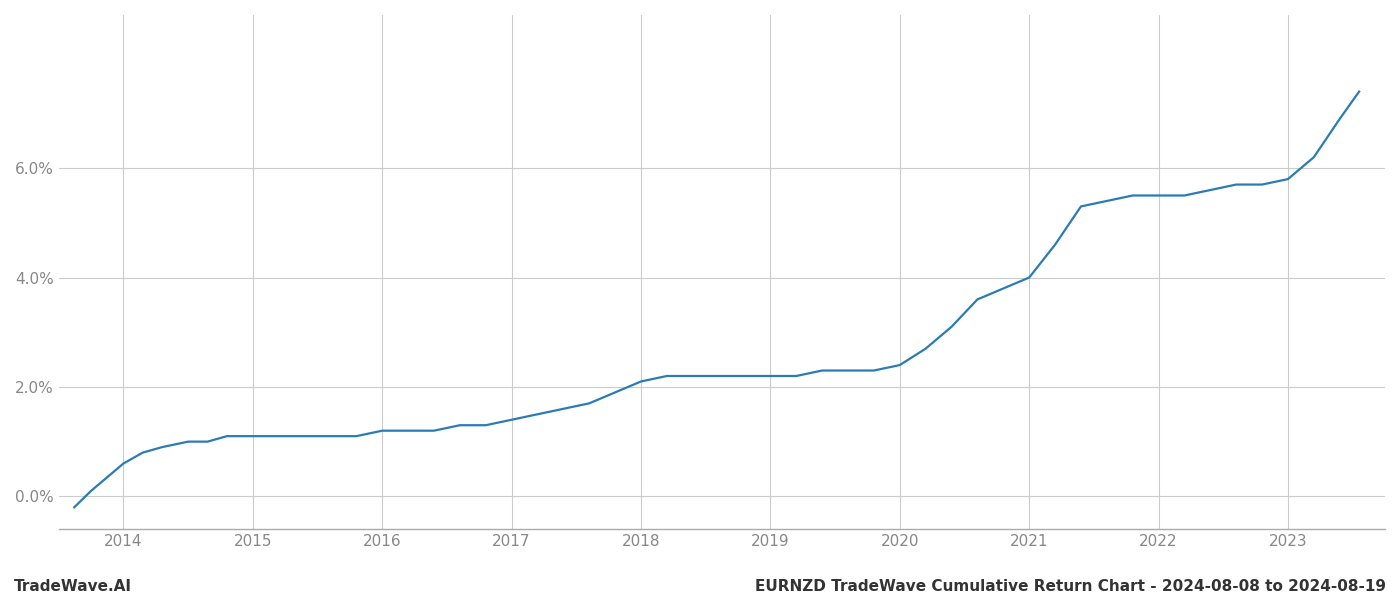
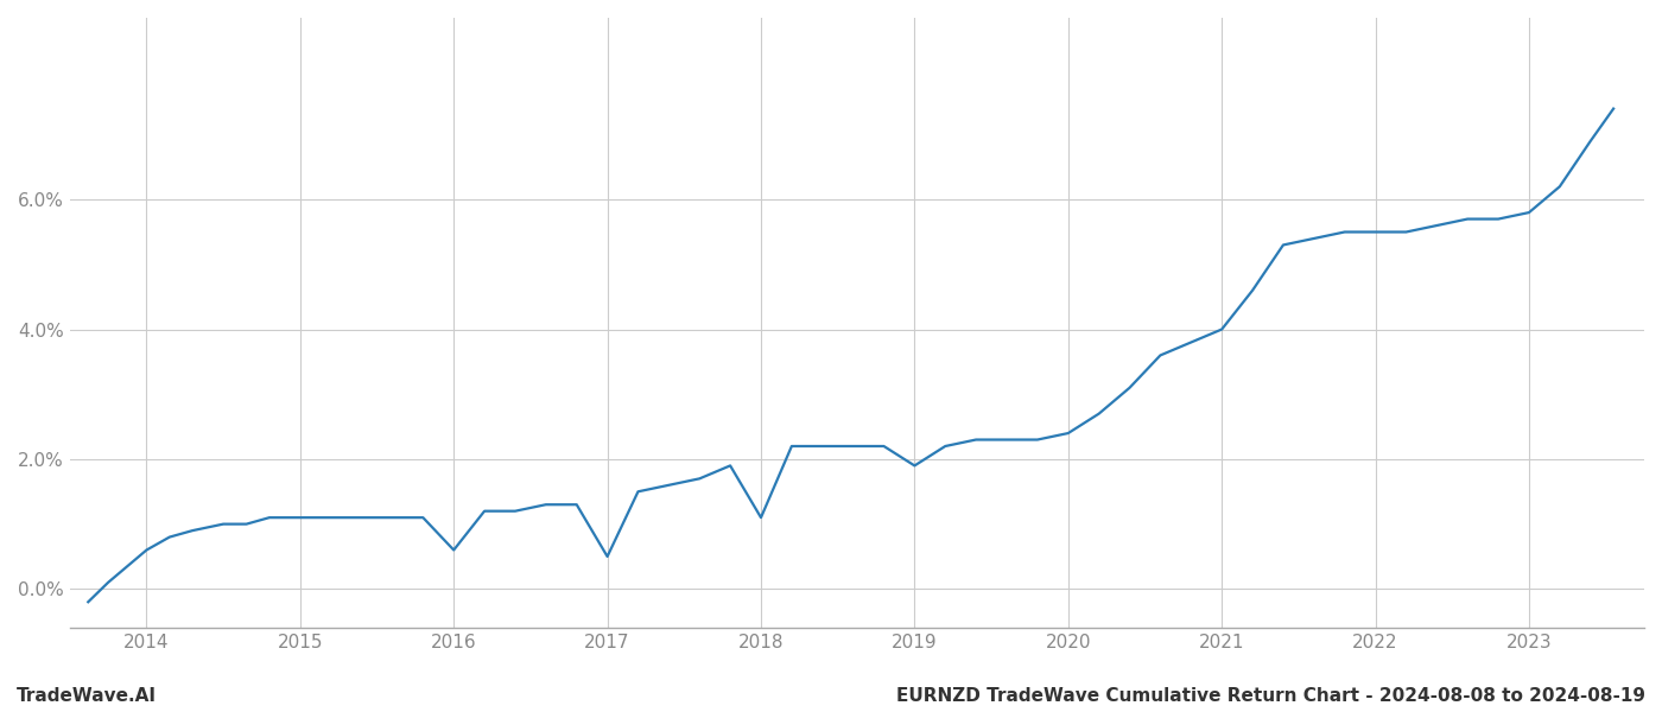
2016: 1.2% -> 0.6%
2017: 1.4% -> 0.5%
2018: 2.1% -> 1.1%
2019: 2.2% -> 1.9%
